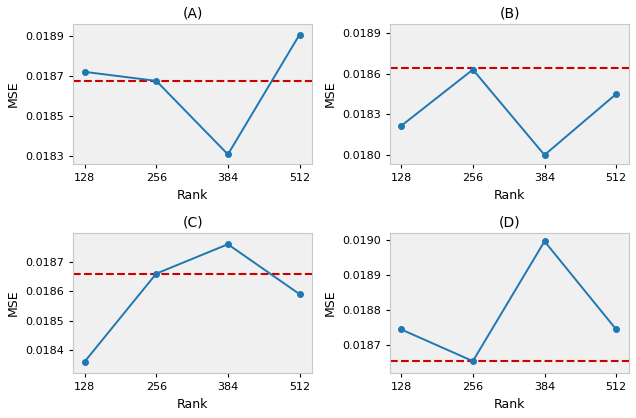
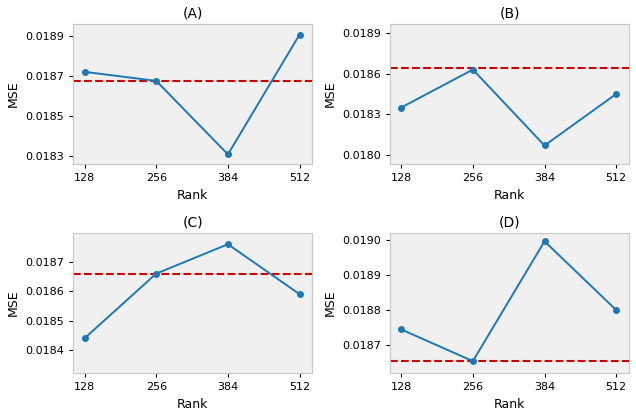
(B)/128: 0.018215 -> 0.018350
(B)/384: 0.018000 -> 0.018070
(C)/128: 0.01836 -> 0.01844
(D)/512: 0.018745 -> 0.018800
